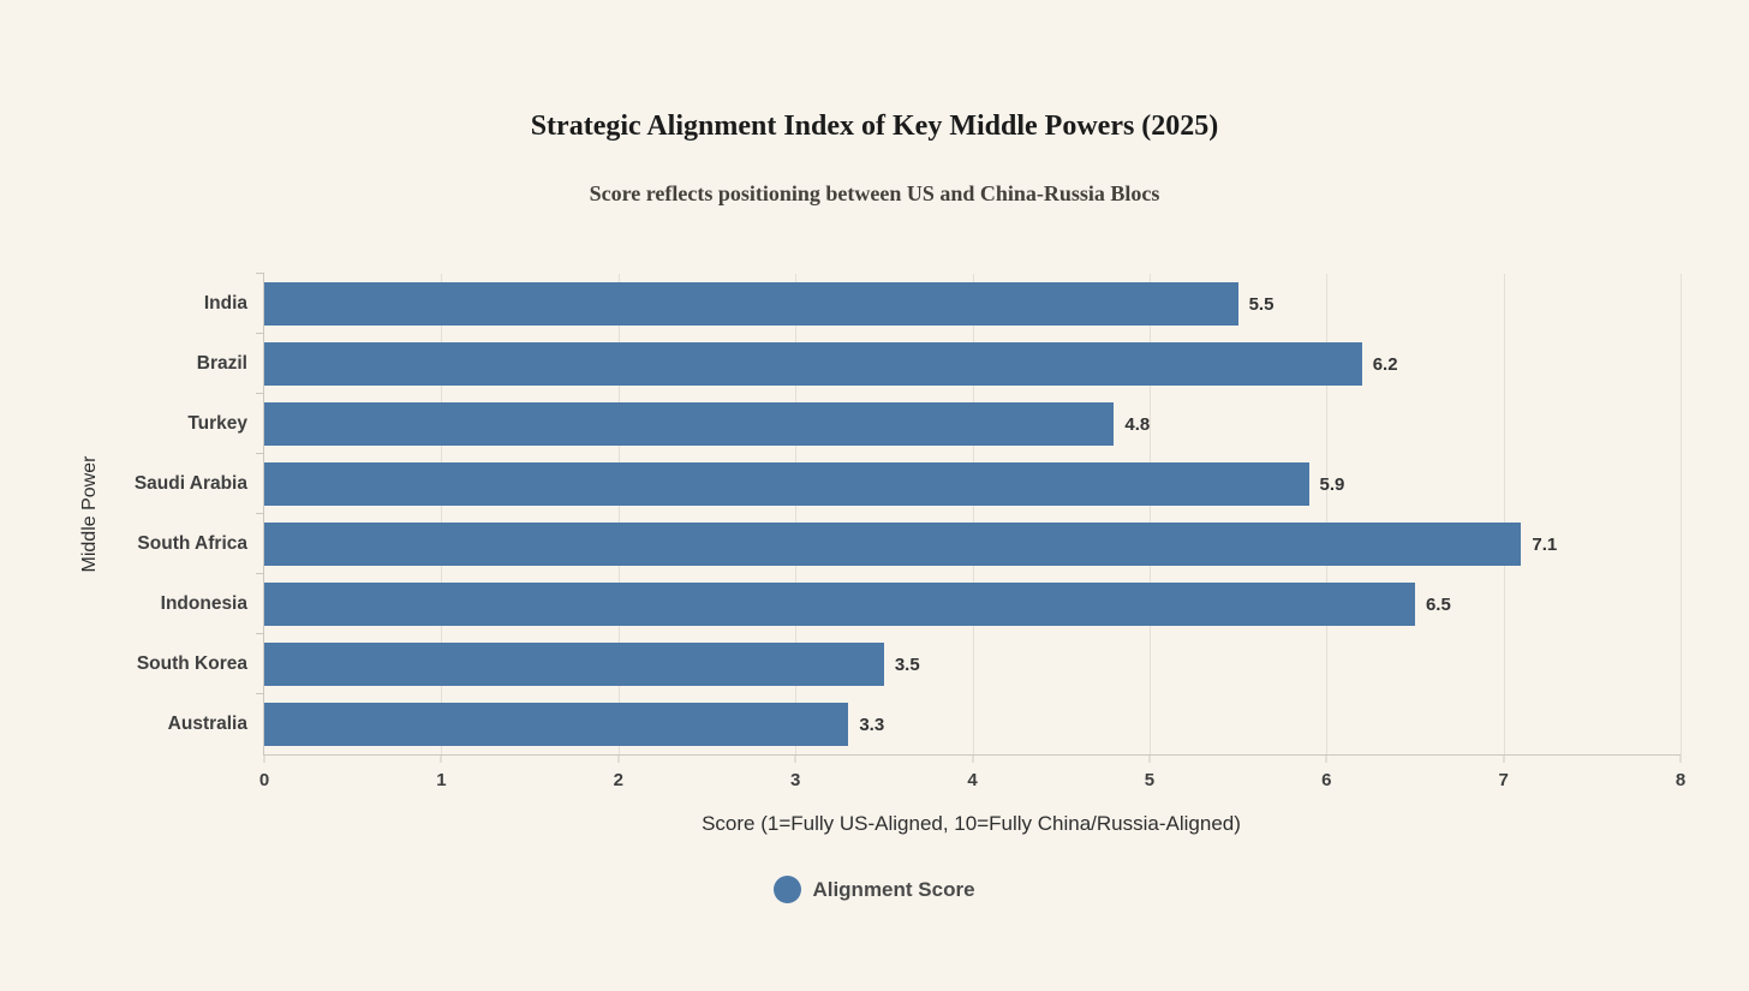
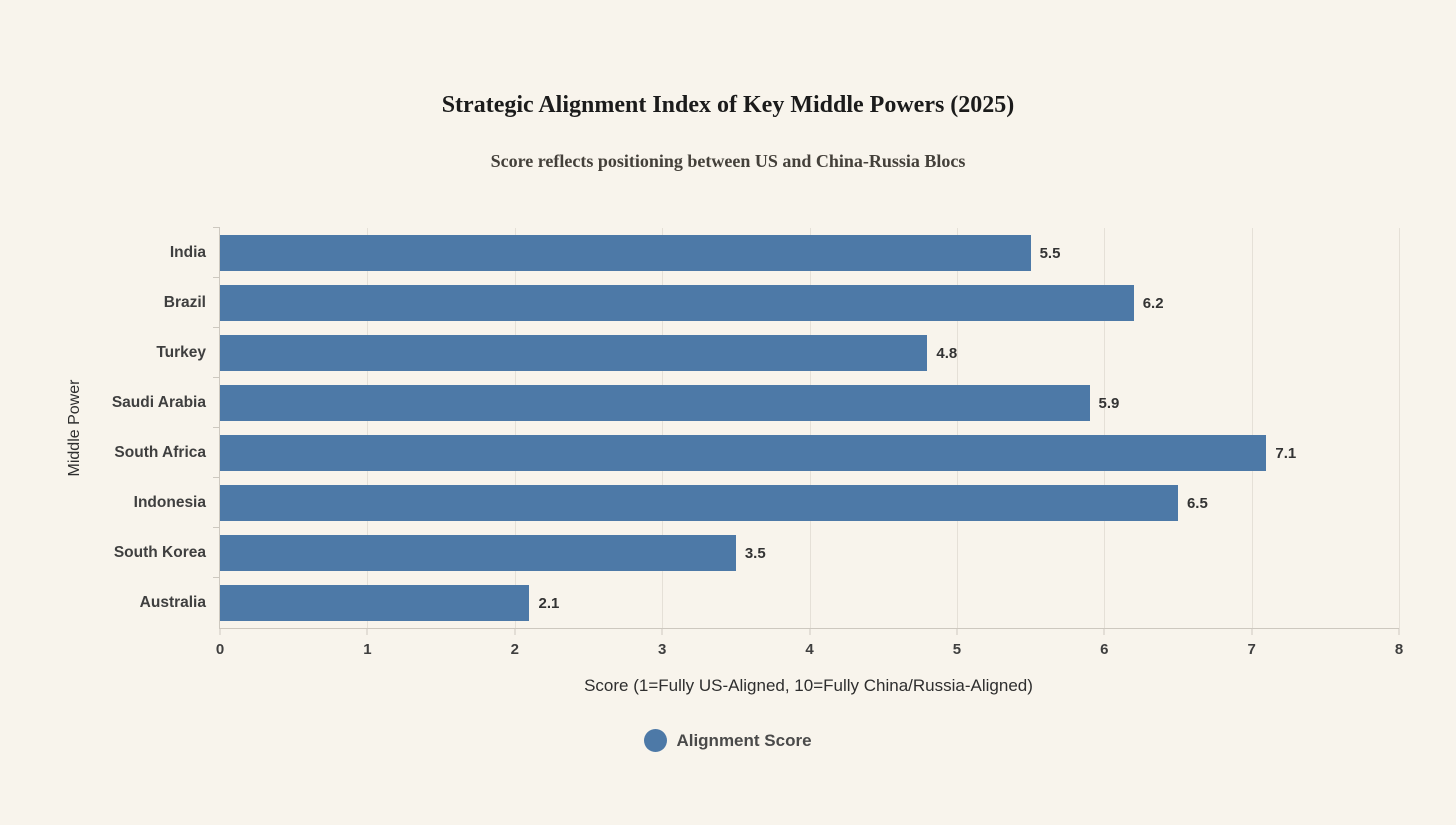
Australia: 3.3 -> 2.1
